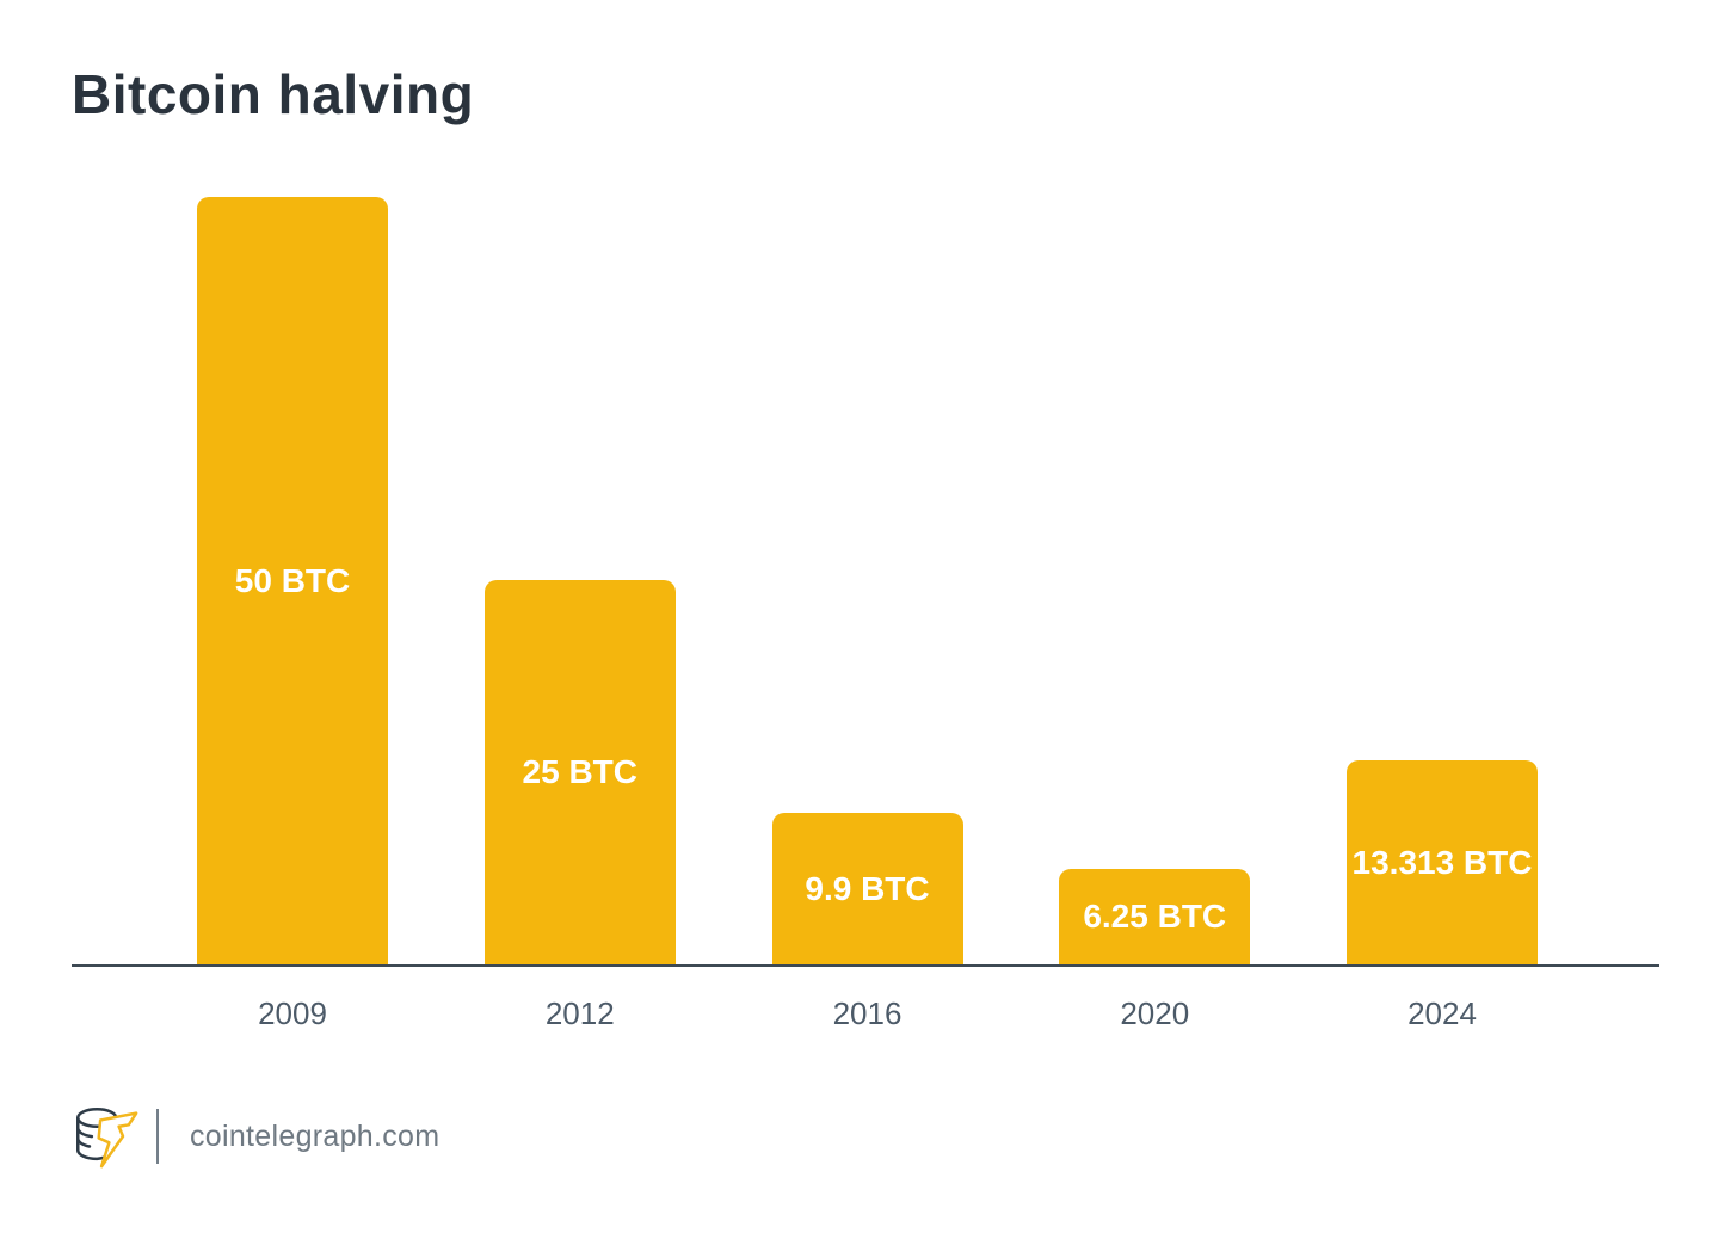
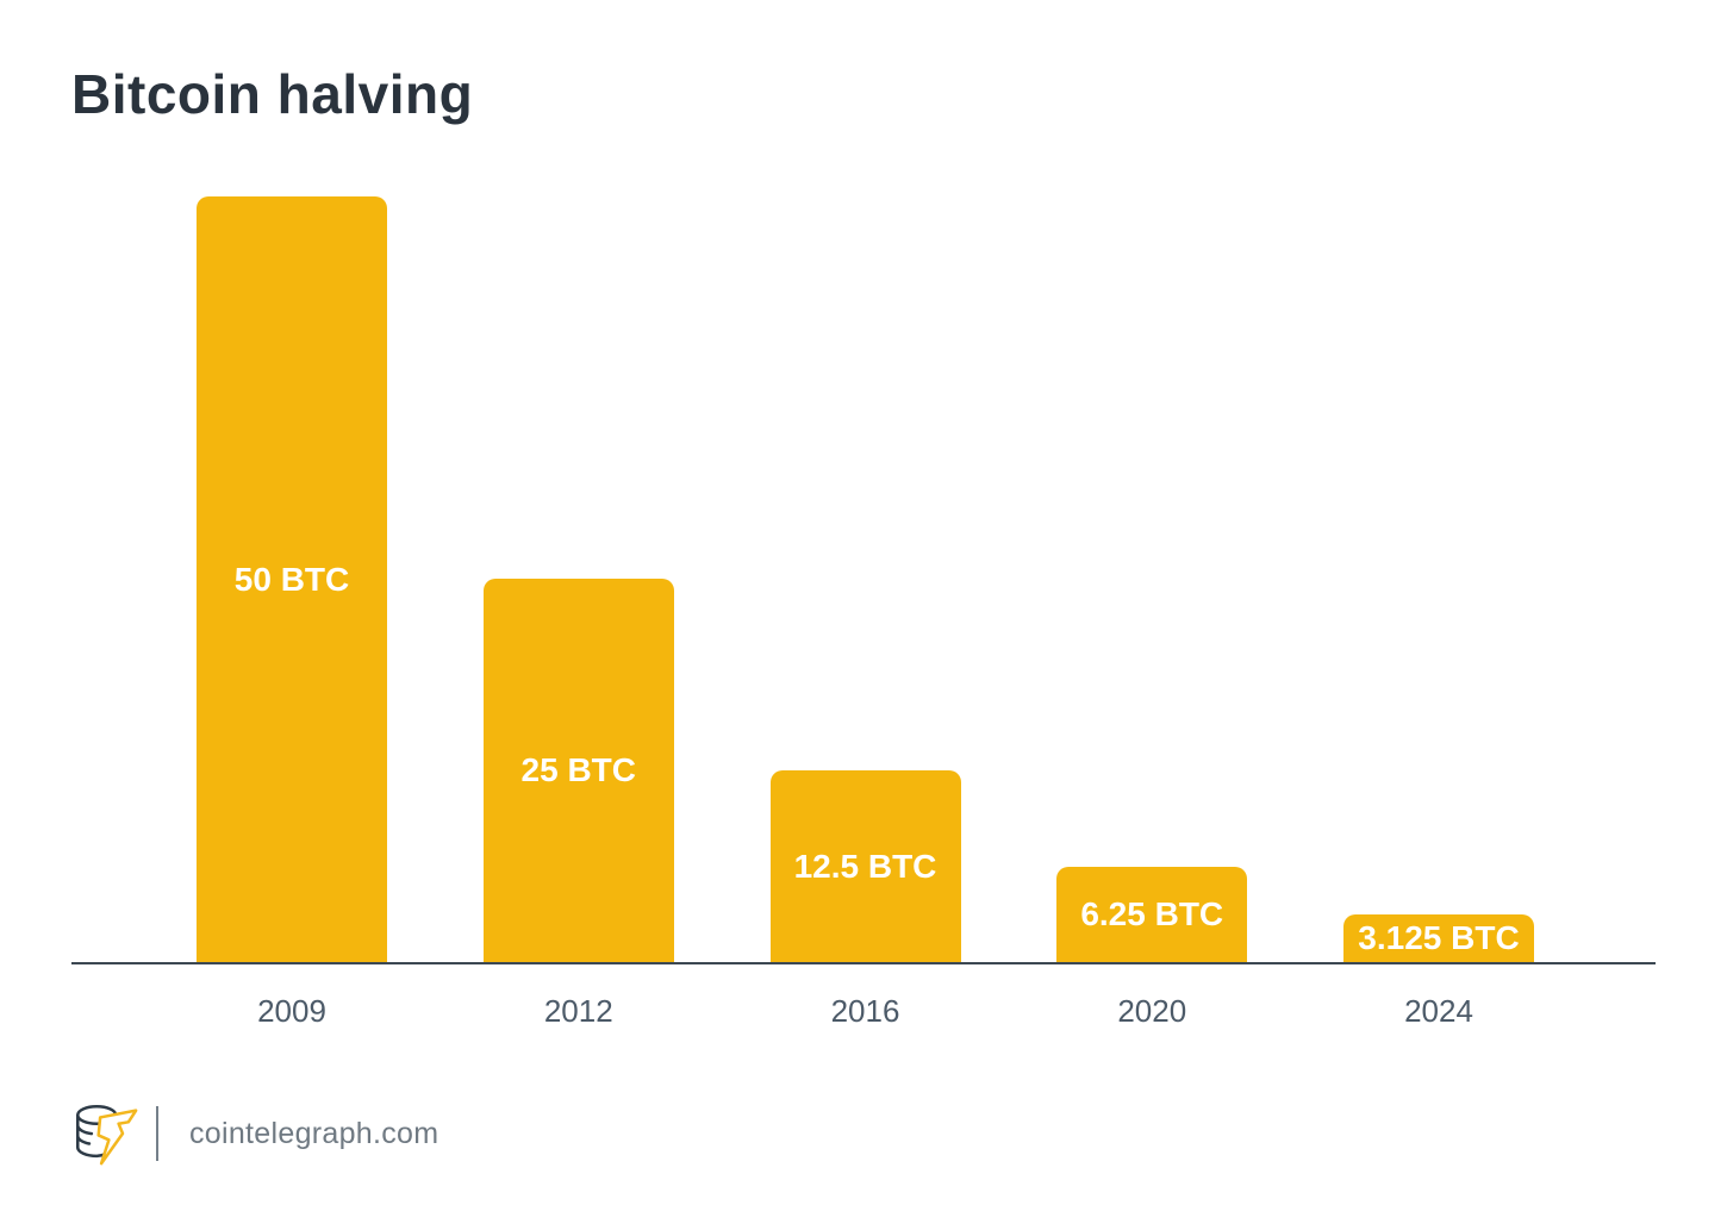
2016: 9.9 -> 12.5
2024: 13.313 -> 3.125
